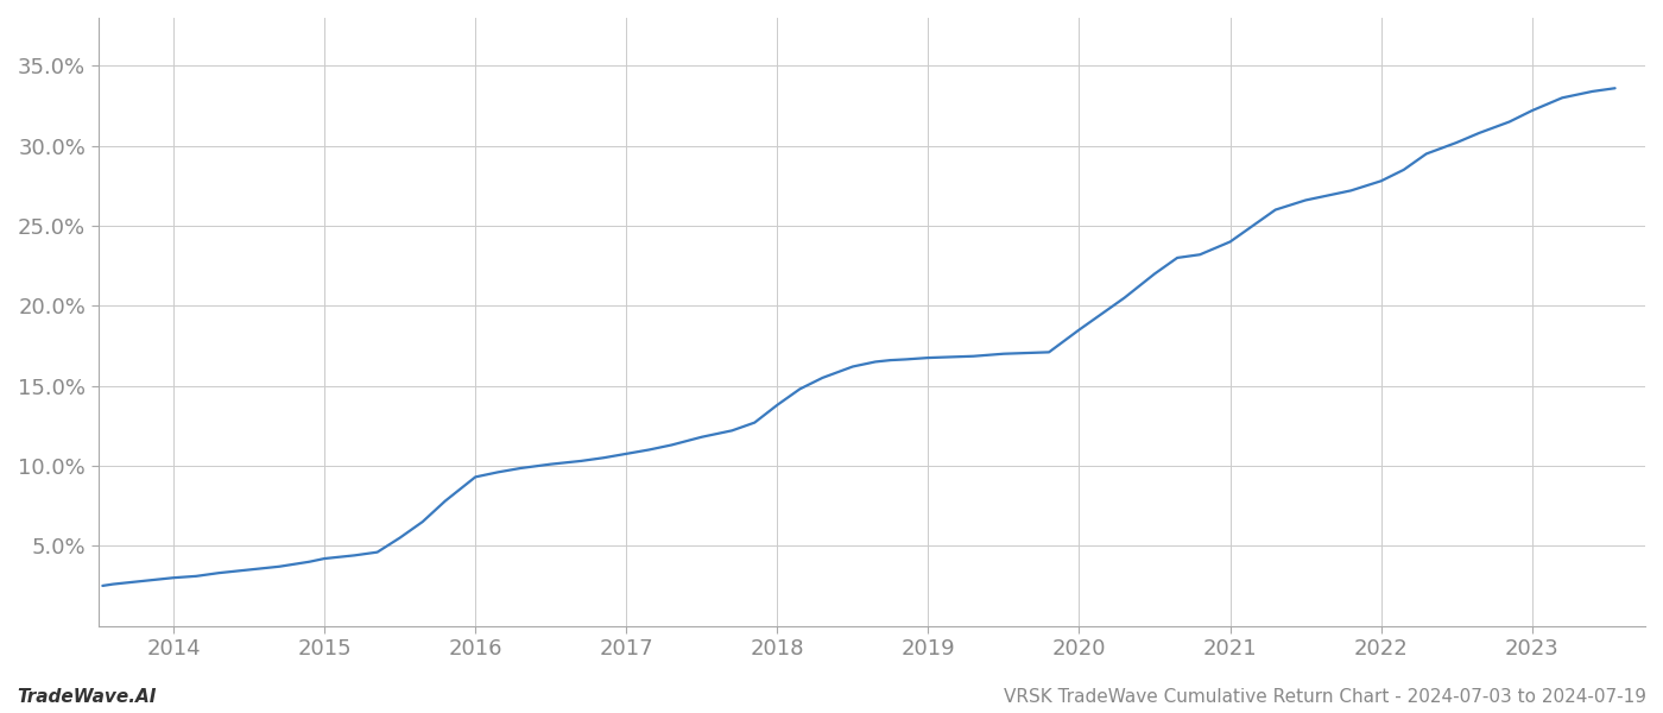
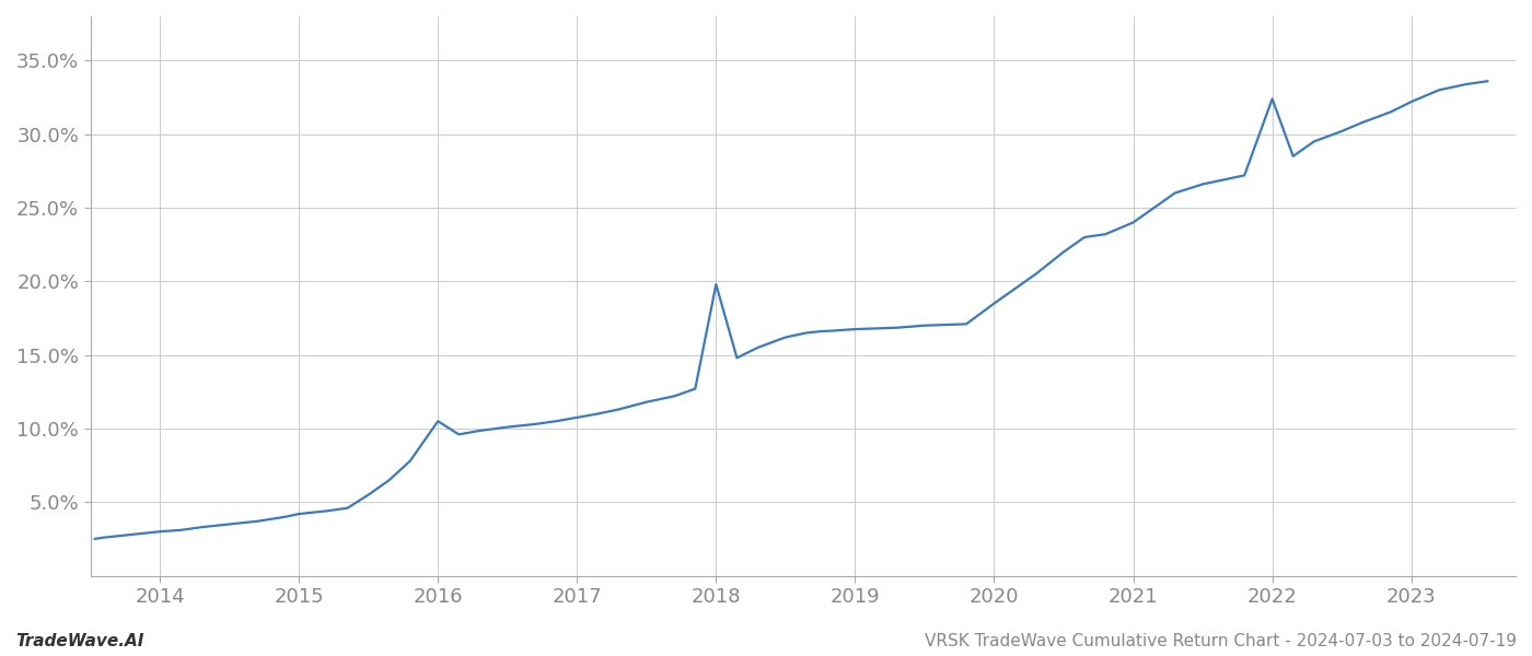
2016: 9.3% -> 10.5%
2018: 13.8% -> 19.8%
2022: 27.8% -> 32.4%
